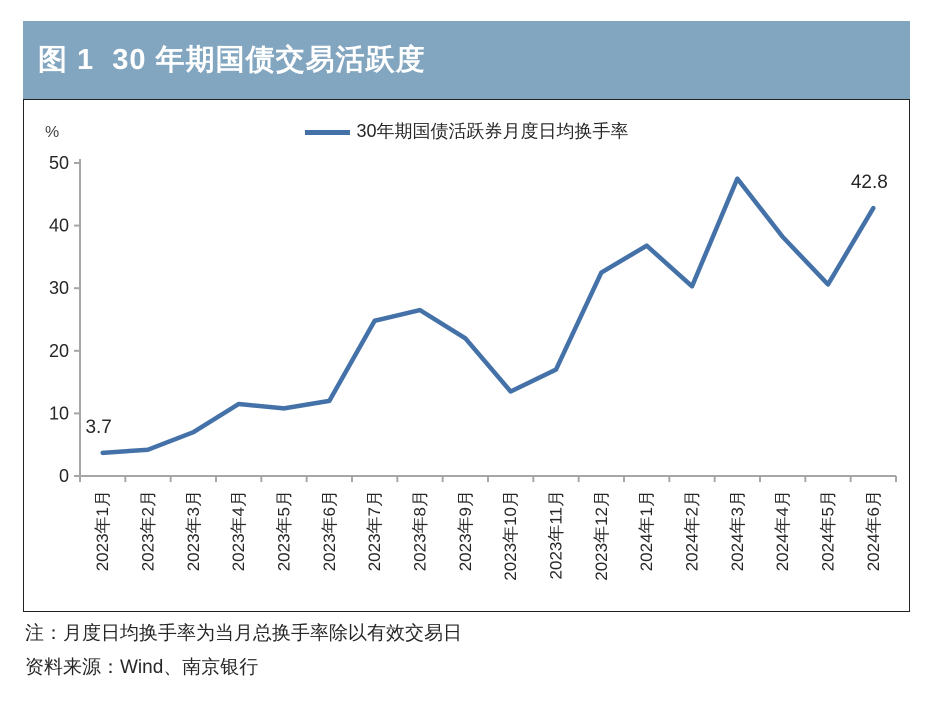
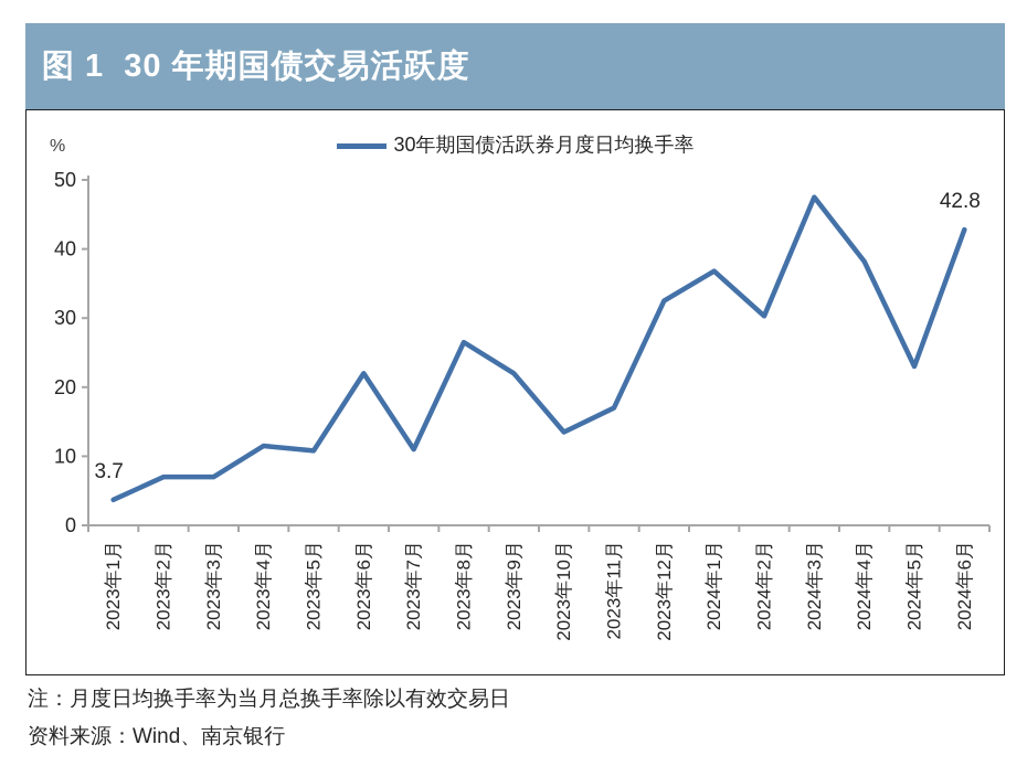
2023年2月: 4 -> 7
2023年6月: 12 -> 22
2023年7月: 25 -> 11
2024年5月: 31 -> 23
